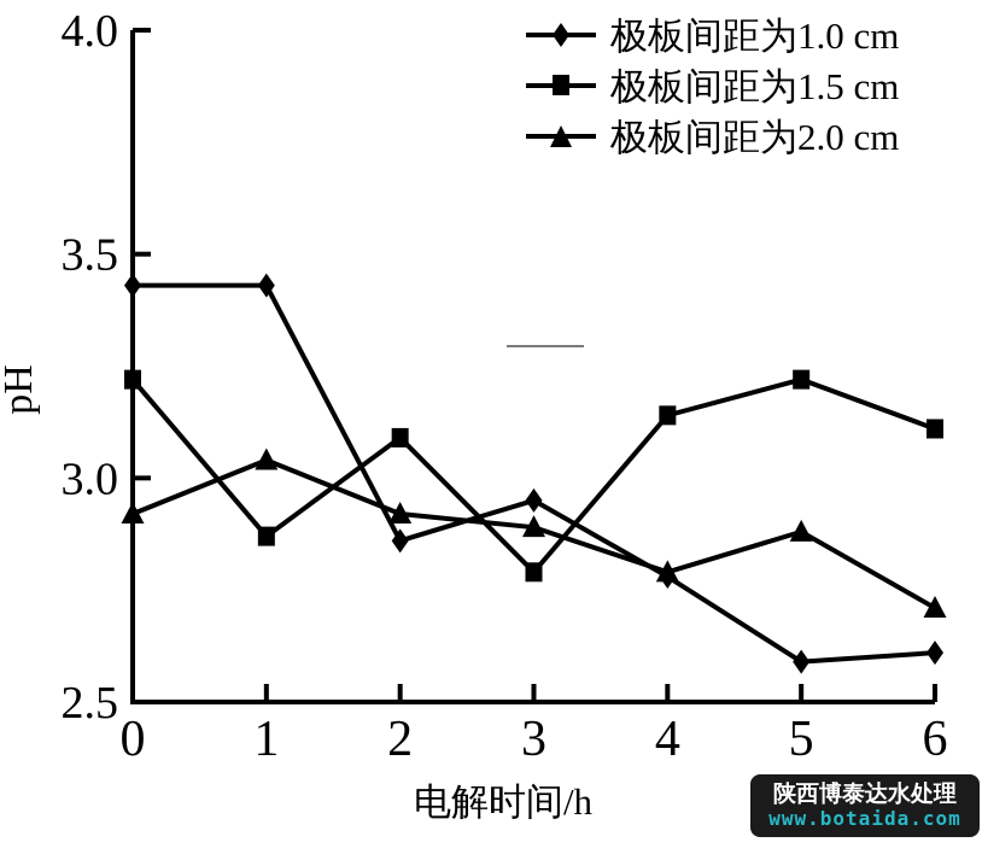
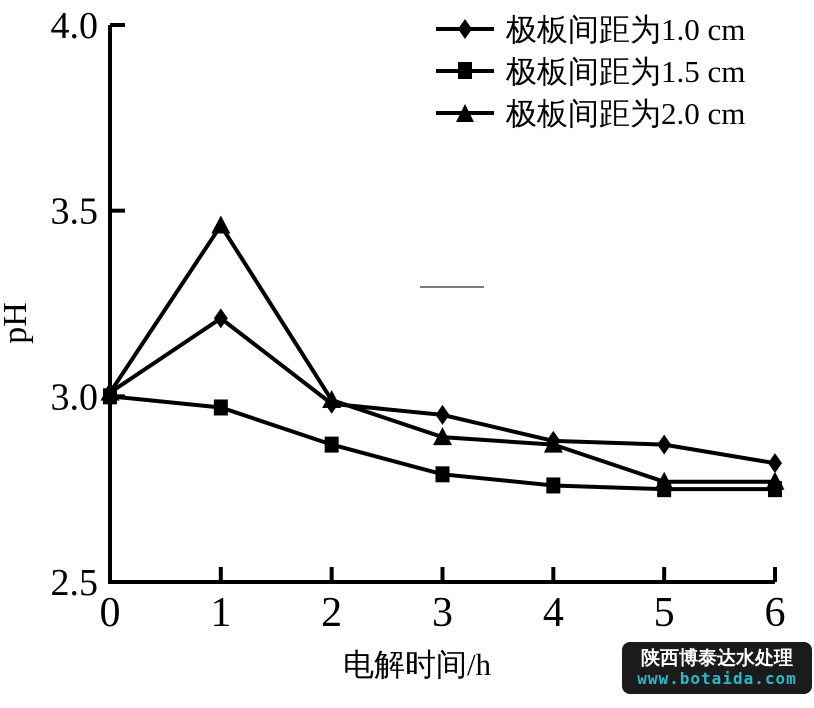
极板间距为1.0 cm/0: 3.43 -> 3.01
极板间距为1.5 cm/0: 3.22 -> 3.00
极板间距为2.0 cm/0: 2.92 -> 3.01
极板间距为1.0 cm/1: 3.43 -> 3.21
极板间距为1.5 cm/1: 2.87 -> 2.97
极板间距为2.0 cm/1: 3.04 -> 3.46
极板间距为1.0 cm/2: 2.86 -> 2.98
极板间距为1.5 cm/2: 3.09 -> 2.87
极板间距为2.0 cm/2: 2.92 -> 2.99
极板间距为1.0 cm/4: 2.78 -> 2.88
极板间距为1.5 cm/4: 3.14 -> 2.76
极板间距为2.0 cm/4: 2.79 -> 2.87
极板间距为1.0 cm/5: 2.59 -> 2.87
极板间距为1.5 cm/5: 3.22 -> 2.75
极板间距为2.0 cm/5: 2.88 -> 2.77
极板间距为1.0 cm/6: 2.61 -> 2.82
极板间距为1.5 cm/6: 3.11 -> 2.75
极板间距为2.0 cm/6: 2.71 -> 2.77
